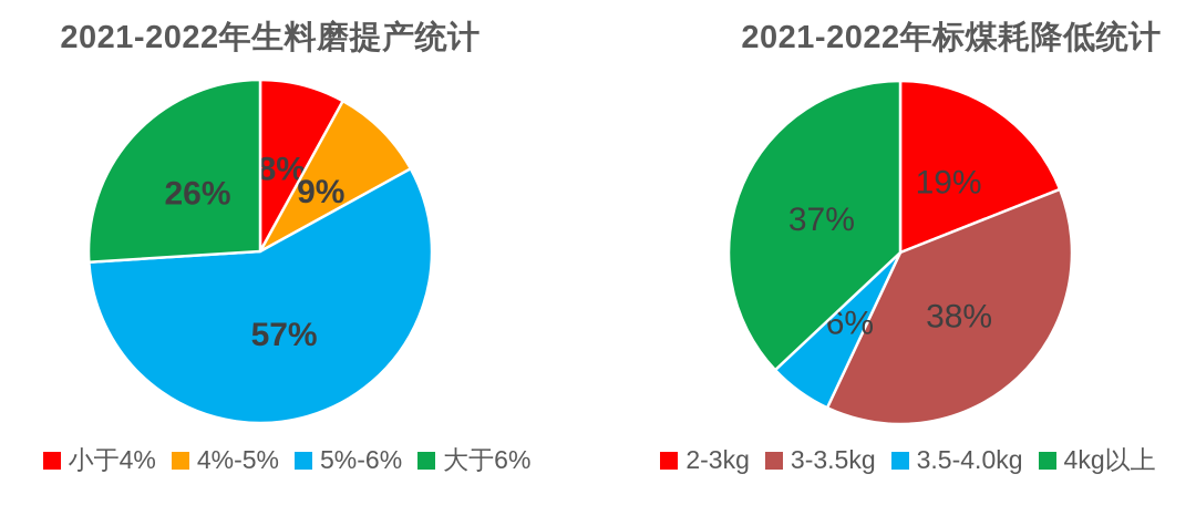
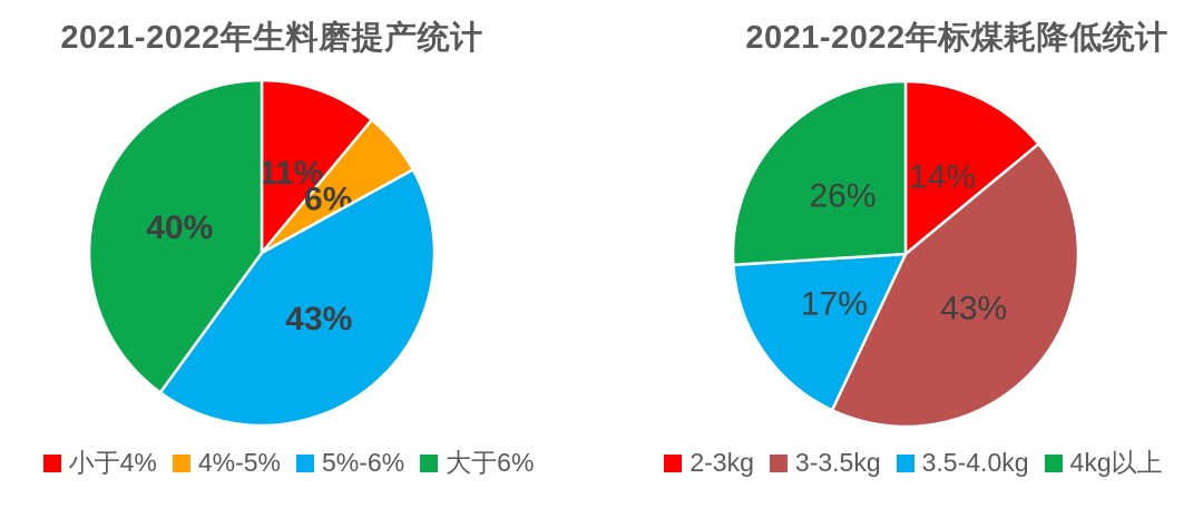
2021-2022年生料磨提产统计/小于4%: 8% -> 11%
2021-2022年生料磨提产统计/4%-5%: 9% -> 6%
2021-2022年生料磨提产统计/5%-6%: 57% -> 43%
2021-2022年生料磨提产统计/大于6%: 26% -> 40%
2021-2022年标煤耗降低统计/2-3kg: 19% -> 14%
2021-2022年标煤耗降低统计/3-3.5kg: 38% -> 43%
2021-2022年标煤耗降低统计/3.5-4.0kg: 6% -> 17%
2021-2022年标煤耗降低统计/4kg以上: 37% -> 26%
